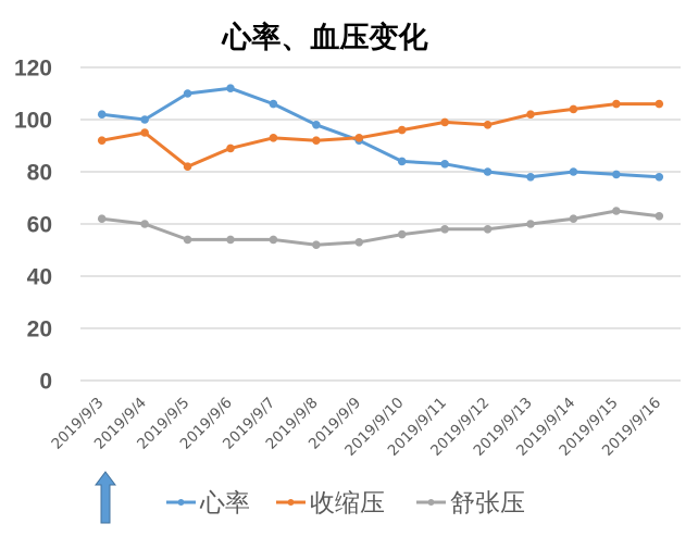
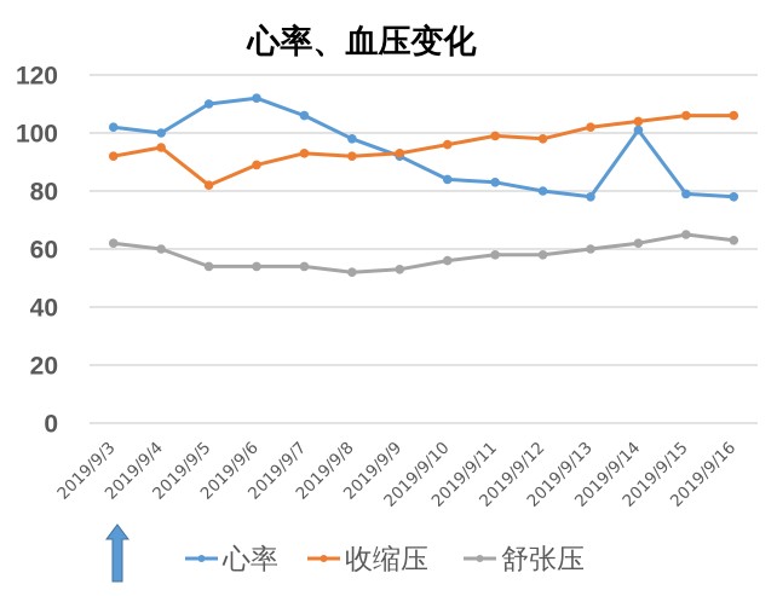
心率/2019/9/14: 80 -> 101
